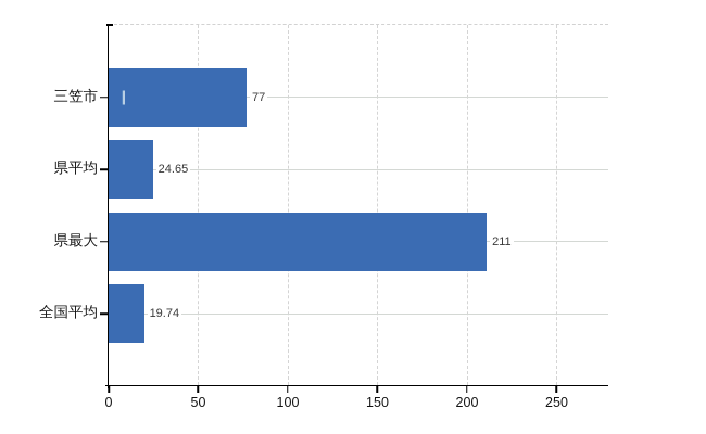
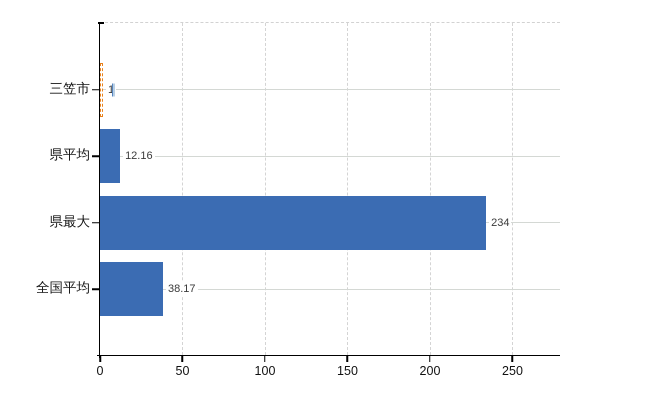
三笠市: 77 -> 1
県平均: 24.65 -> 12.16
県最大: 211 -> 234
全国平均: 19.74 -> 38.17
